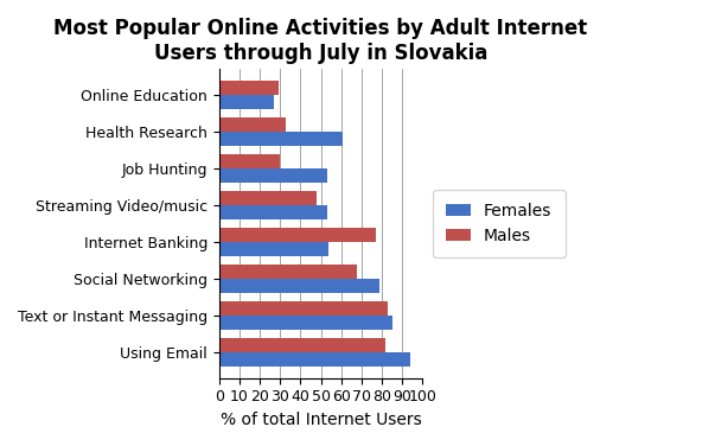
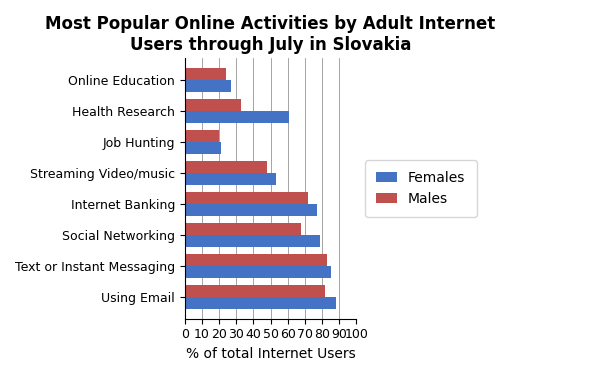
Males/Online Education: 29 -> 24
Males/Job Hunting: 30 -> 20
Females/Job Hunting: 53 -> 21
Males/Internet Banking: 77 -> 72
Females/Internet Banking: 54 -> 77
Females/Using Email: 94 -> 88
